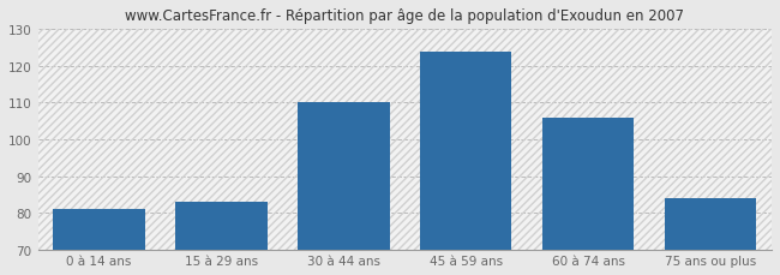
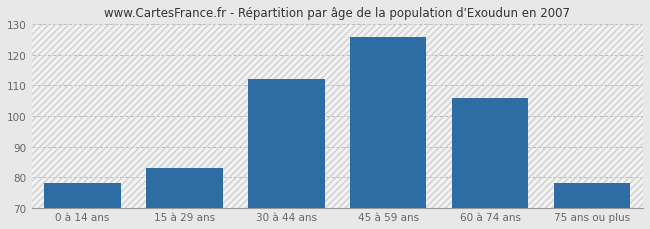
0 à 14 ans: 81 -> 78
30 à 44 ans: 110 -> 112
45 à 59 ans: 124 -> 126
75 ans ou plus: 84 -> 78
